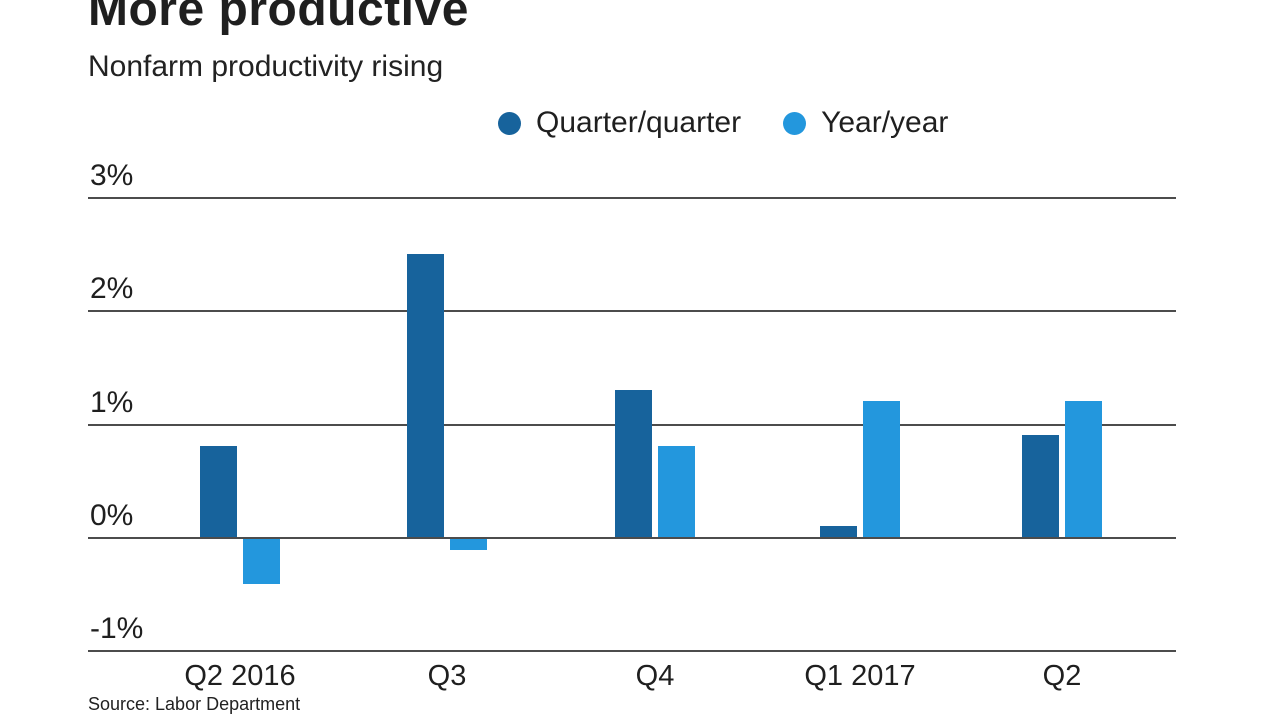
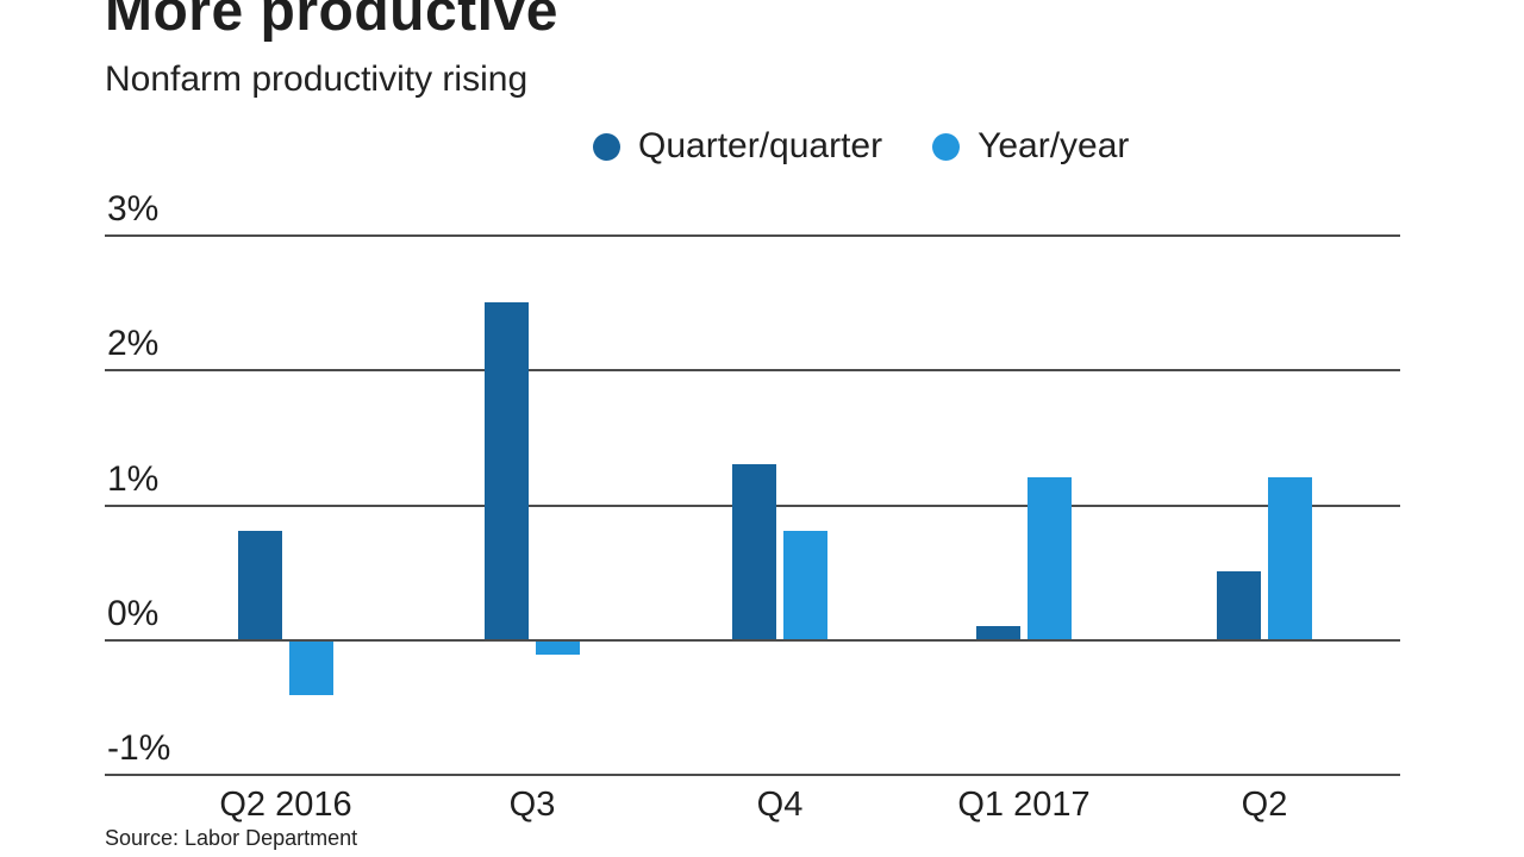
Quarter/quarter/Q2: 0.9% -> 0.5%
